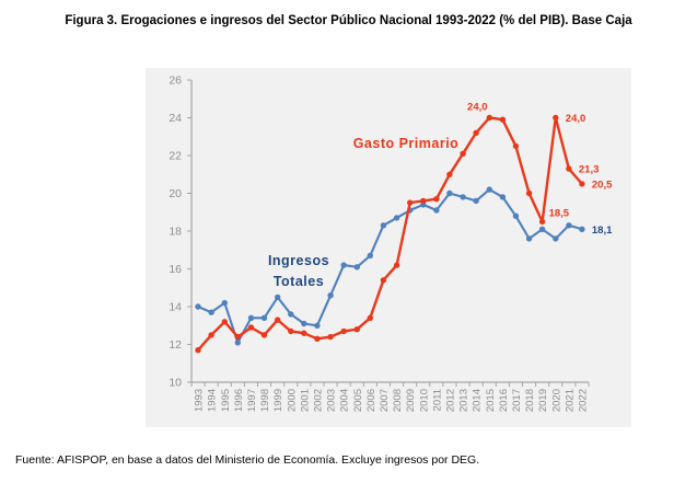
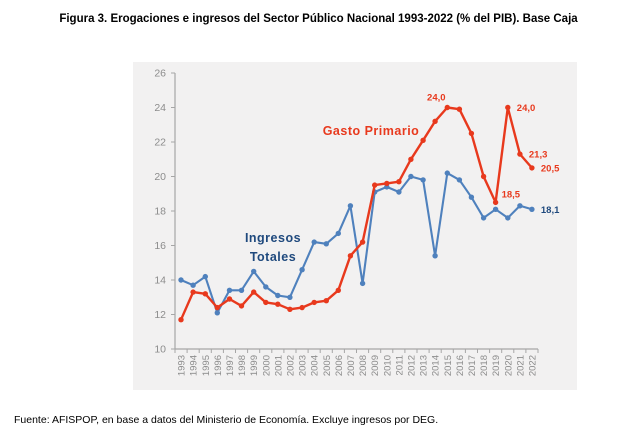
Gasto Primario/1994: 12.5 -> 13.3
Ingresos Totales/2008: 18.7 -> 13.8
Ingresos Totales/2014: 19.6 -> 15.4
